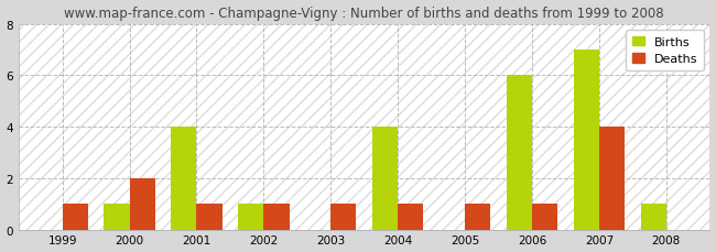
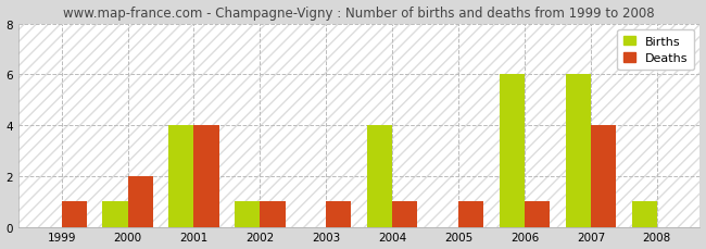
Deaths/2001: 1 -> 4
Births/2007: 7 -> 6
